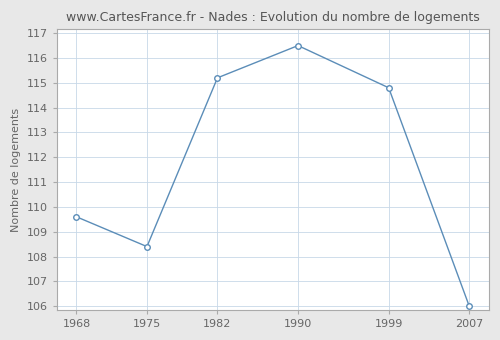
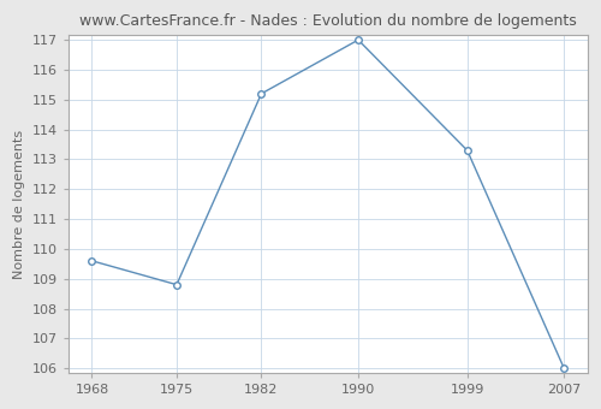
1975: 108.4 -> 108.8
1990: 116.5 -> 117.0
1999: 114.8 -> 113.3
